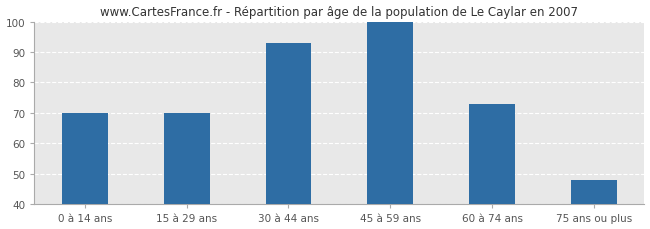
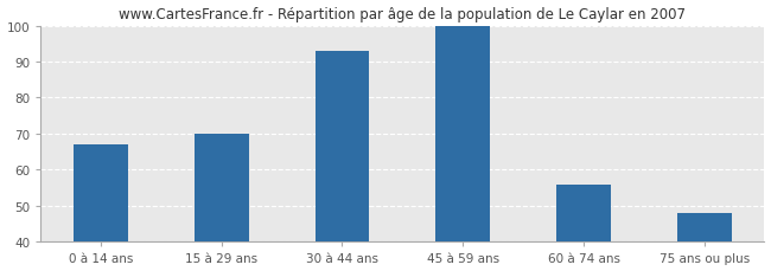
0 à 14 ans: 70 -> 67
60 à 74 ans: 73 -> 56
